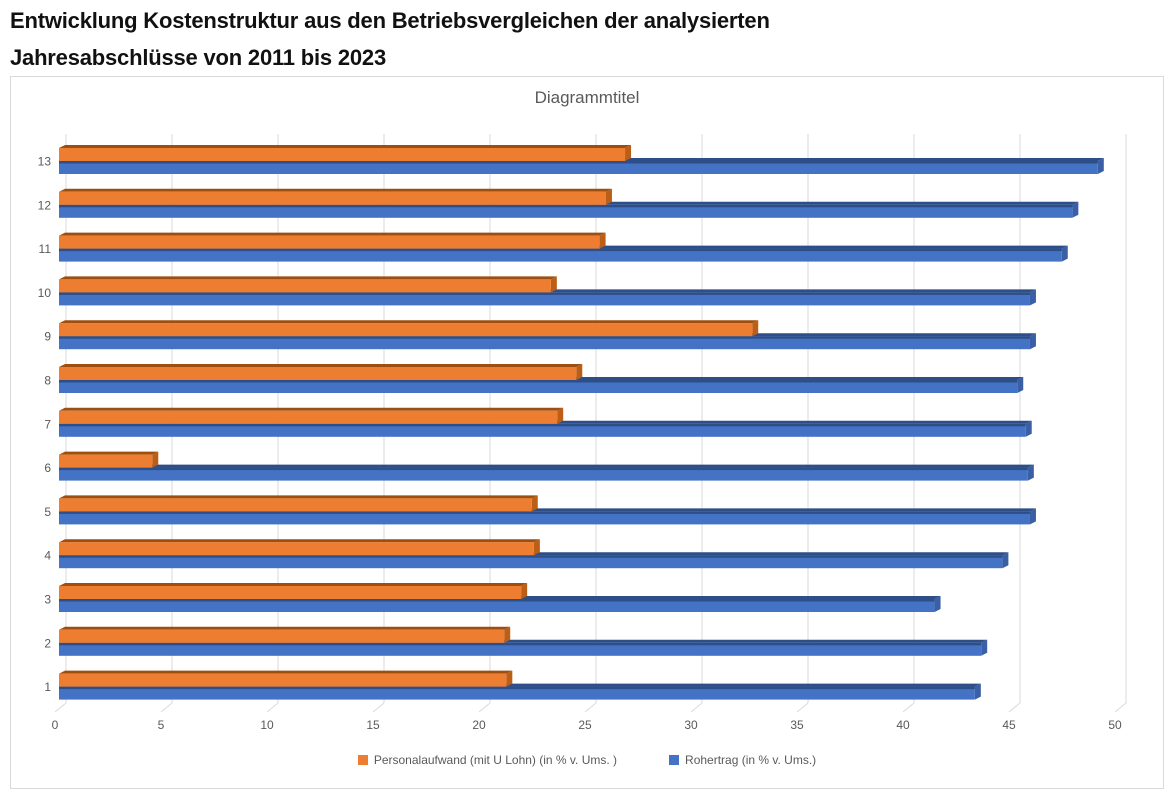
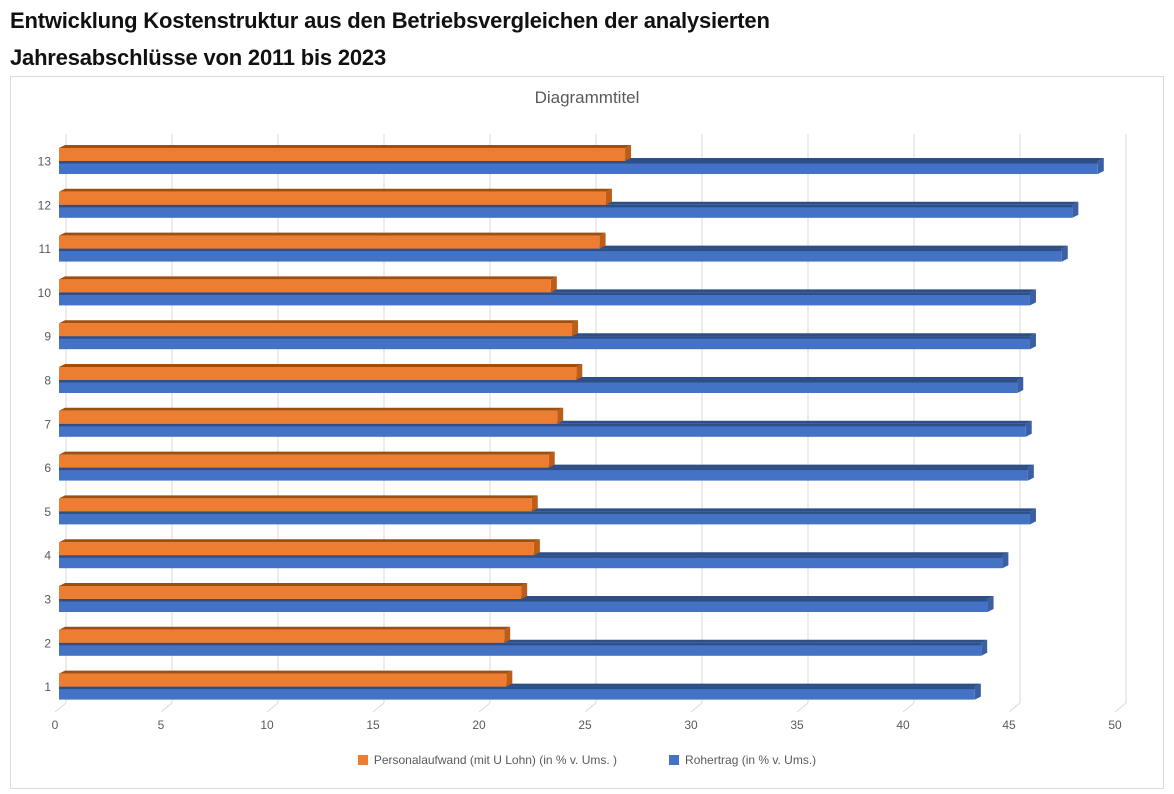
Rohertrag (in % v. Ums.)/3: 41.3 -> 43.8
Personalaufwand (mit U Lohn) (in % v. Ums. )/6: 4.4 -> 23.1
Personalaufwand (mit U Lohn) (in % v. Ums. )/9: 32.7 -> 24.2
